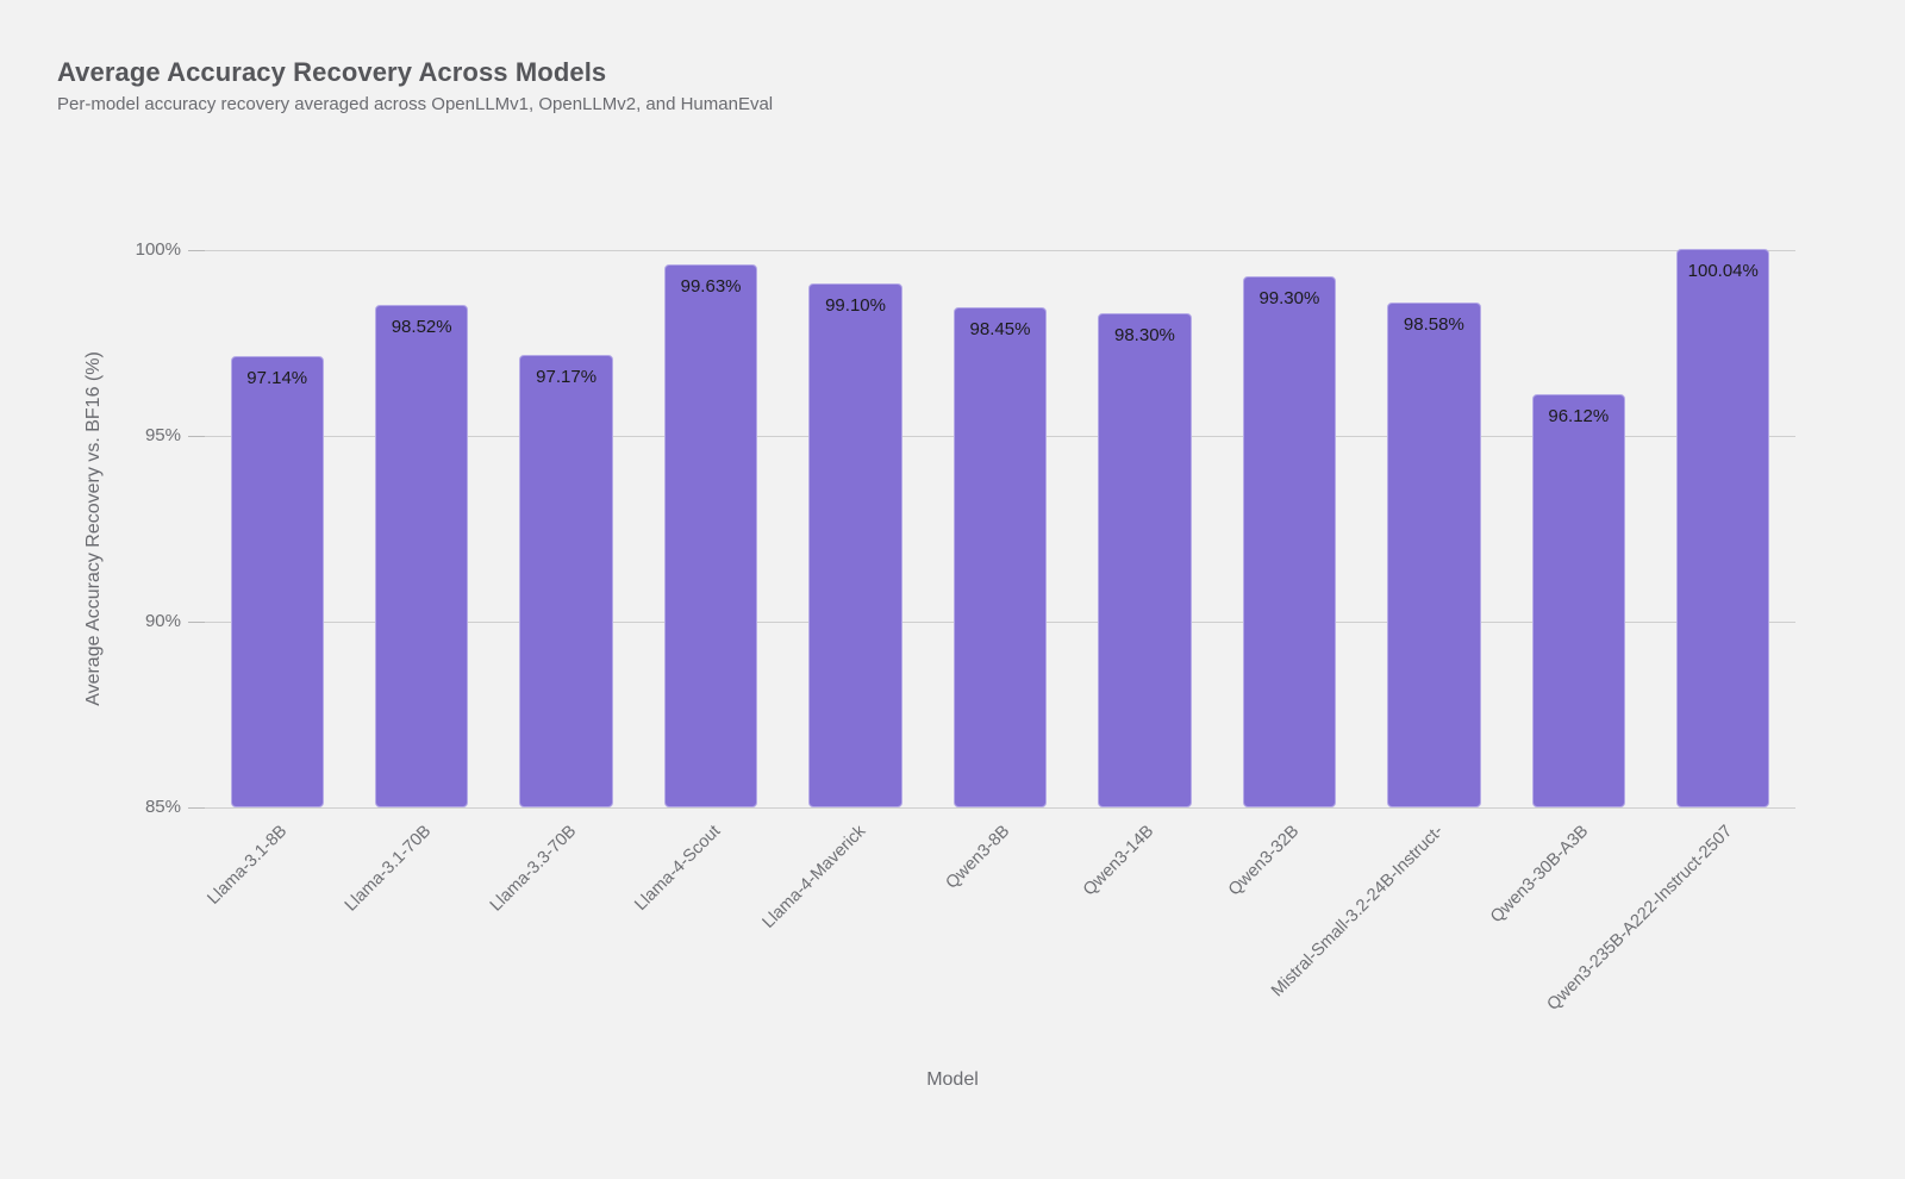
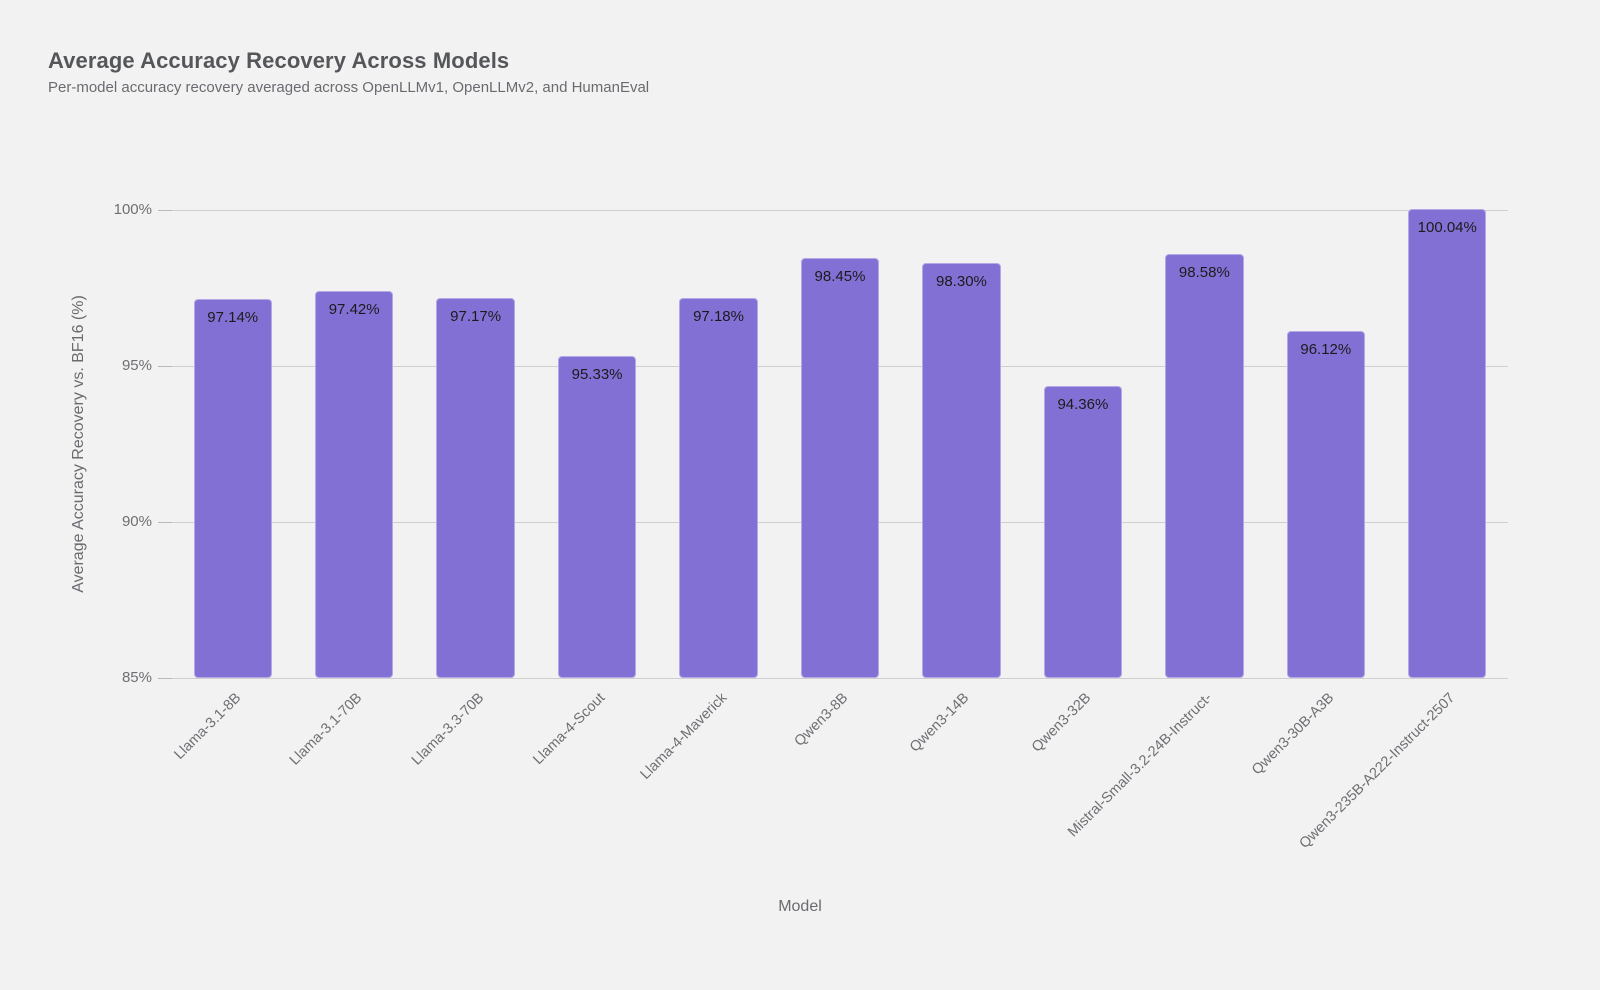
Llama-3.1-70B: 98.52% -> 97.42%
Llama-4-Scout: 99.63% -> 95.33%
Llama-4-Maverick: 99.10% -> 97.18%
Qwen3-32B: 99.30% -> 94.36%
